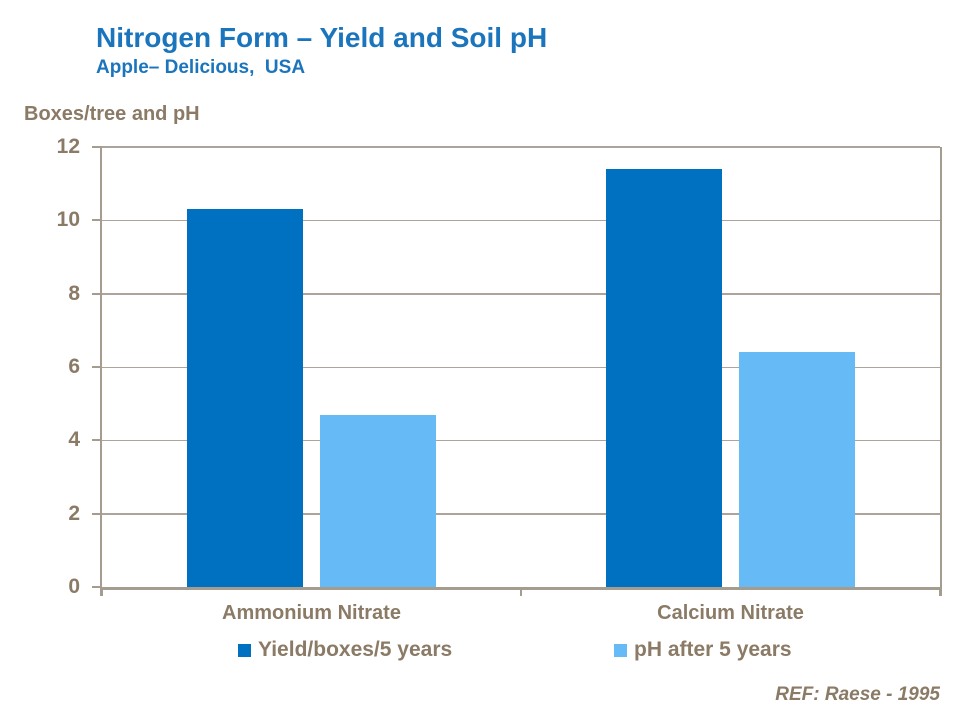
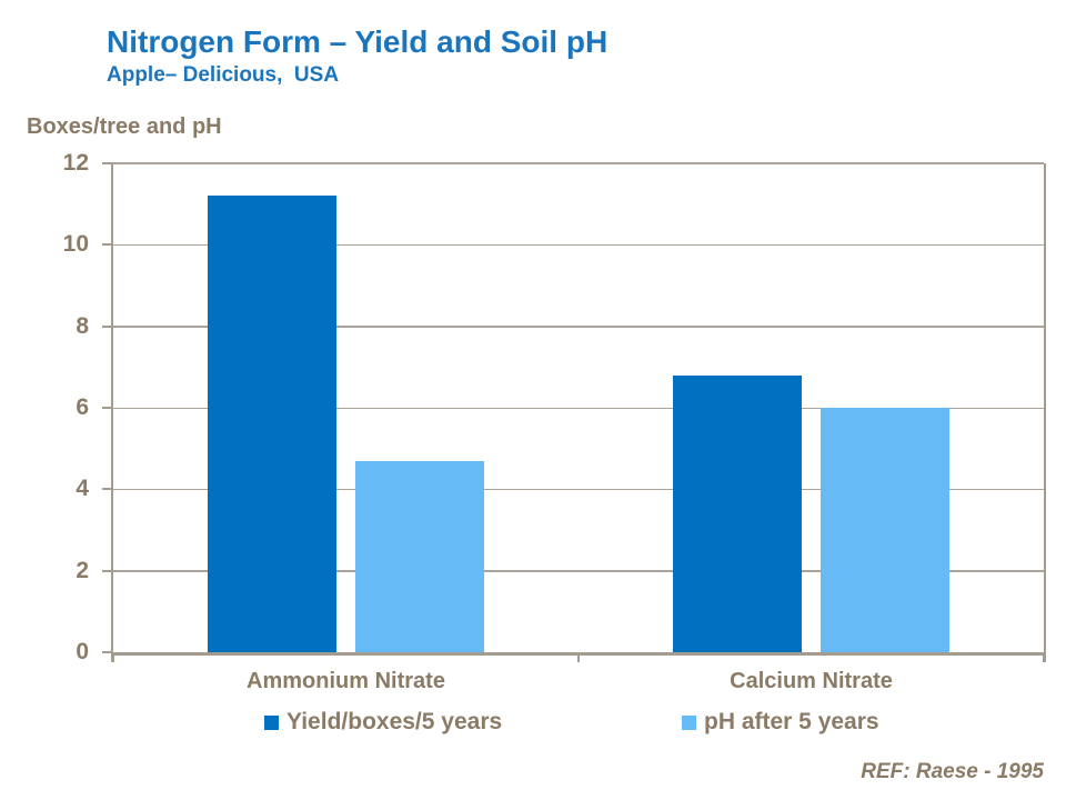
Yield/boxes/5 years/Ammonium Nitrate: 10.3 -> 11.2
Yield/boxes/5 years/Calcium Nitrate: 11.4 -> 6.8
pH after 5 years/Calcium Nitrate: 6.4 -> 6.0
